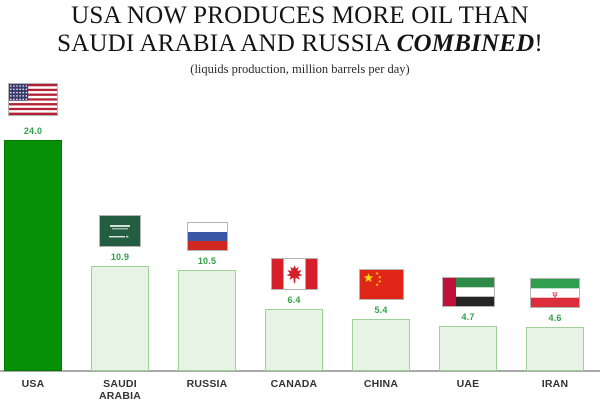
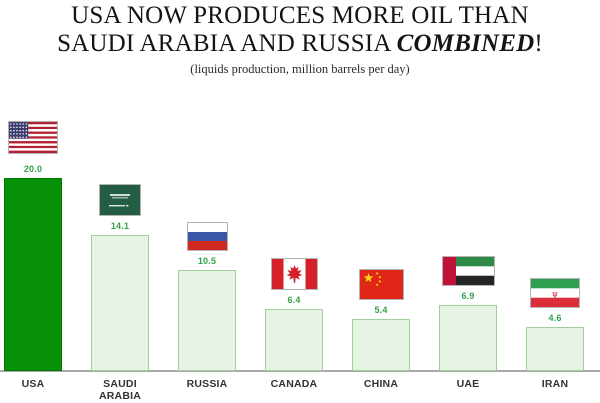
USA: 24.0 -> 20.0
SAUDI ARABIA: 10.9 -> 14.1
UAE: 4.7 -> 6.9
